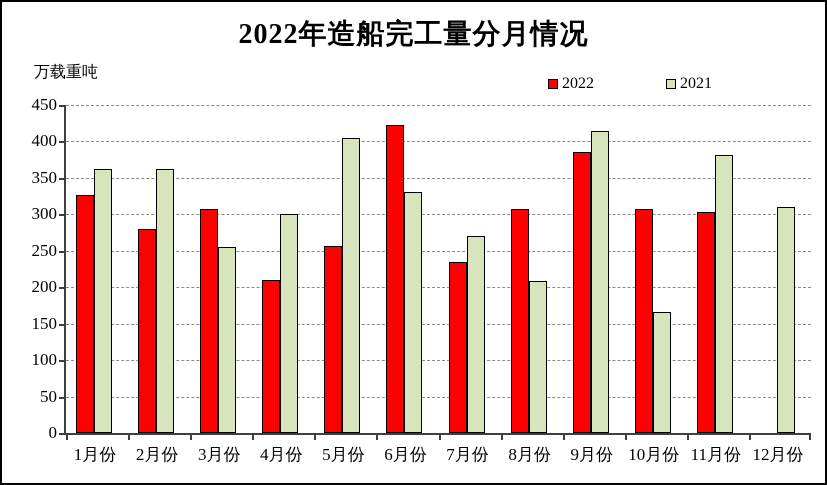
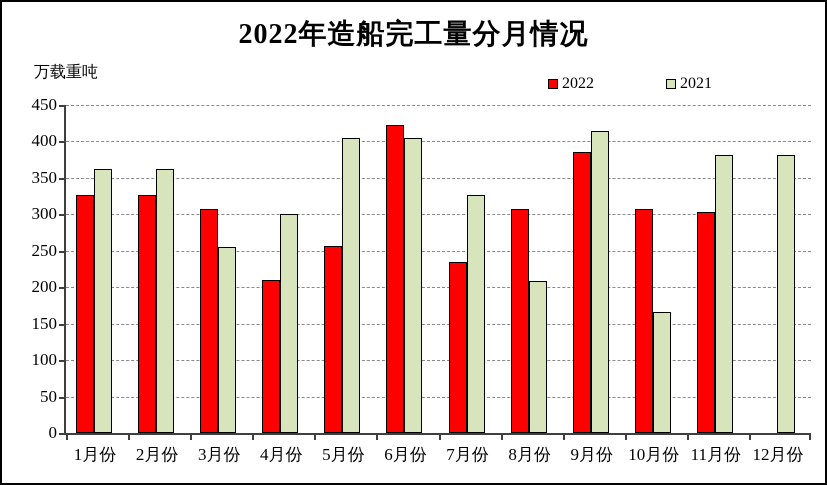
2022/2月份: 280 -> 330
2021/6月份: 330 -> 400
2021/7月份: 270 -> 330
2021/12月份: 310 -> 380
